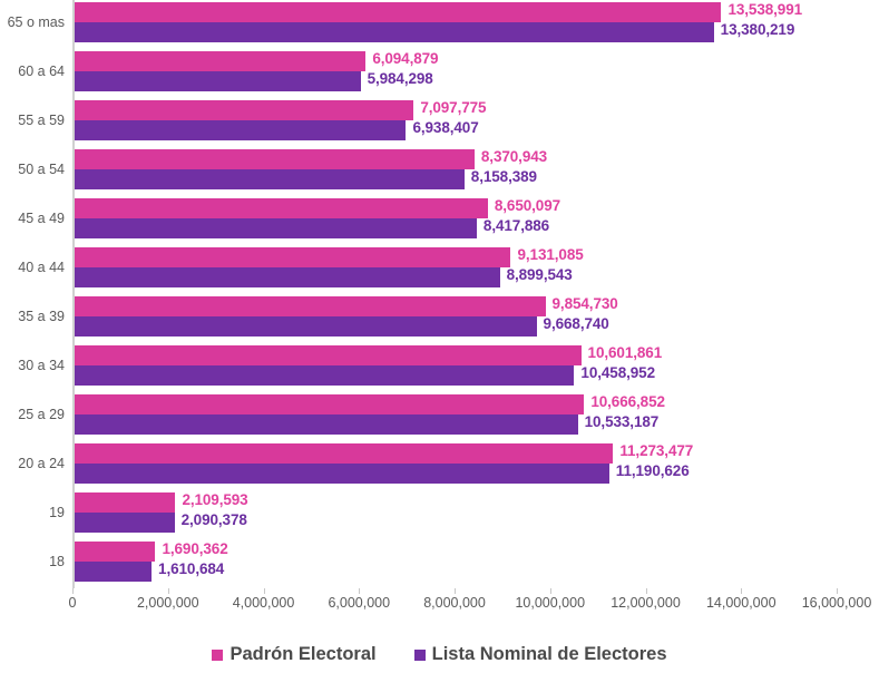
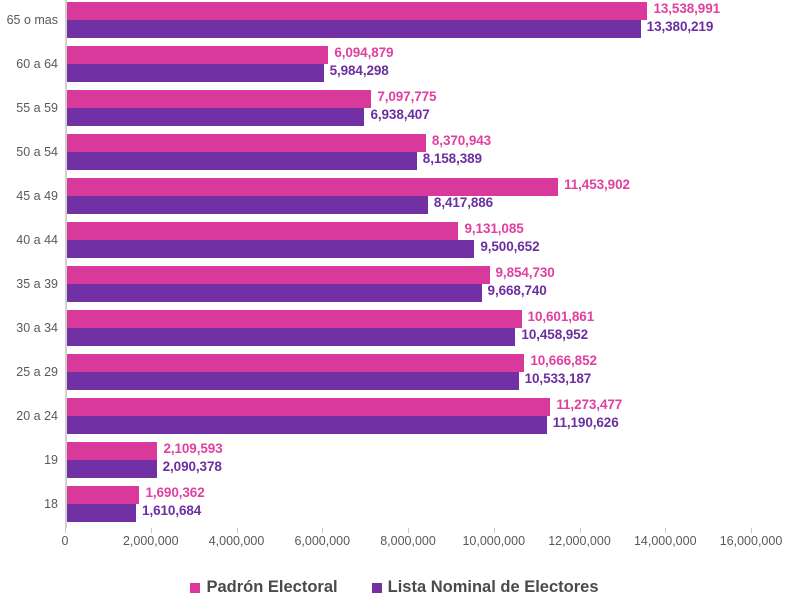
Padrón Electoral/45 a 49: 8,650,097 -> 11,453,902
Lista Nominal de Electores/40 a 44: 8,899,543 -> 9,500,652
